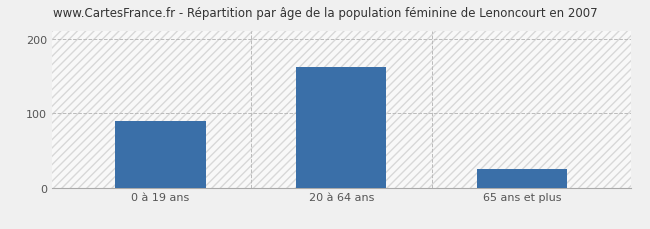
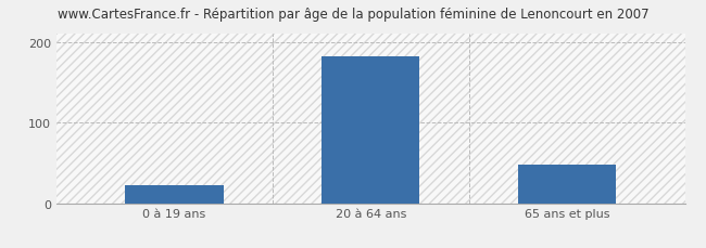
0 à 19 ans: 90 -> 22
20 à 64 ans: 162 -> 182
65 ans et plus: 25 -> 48
